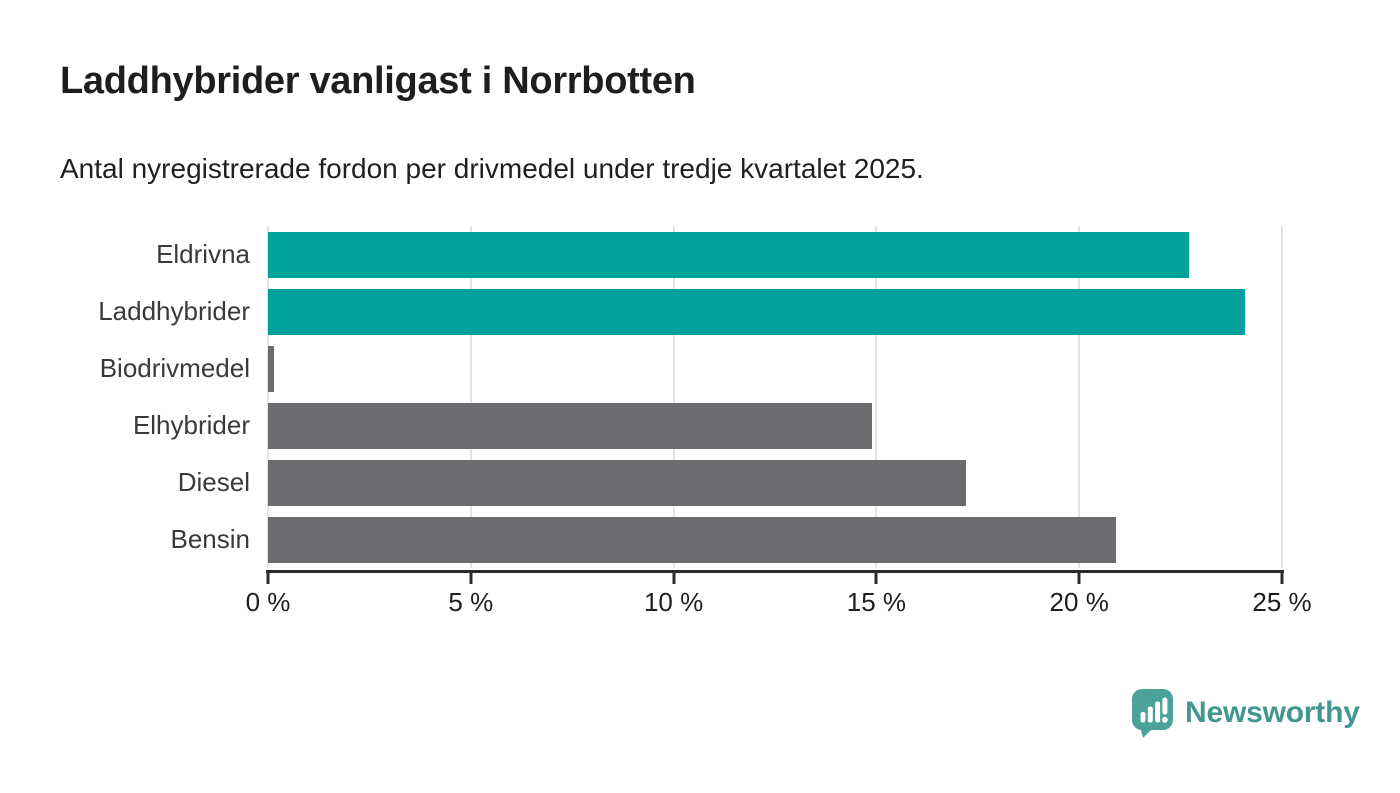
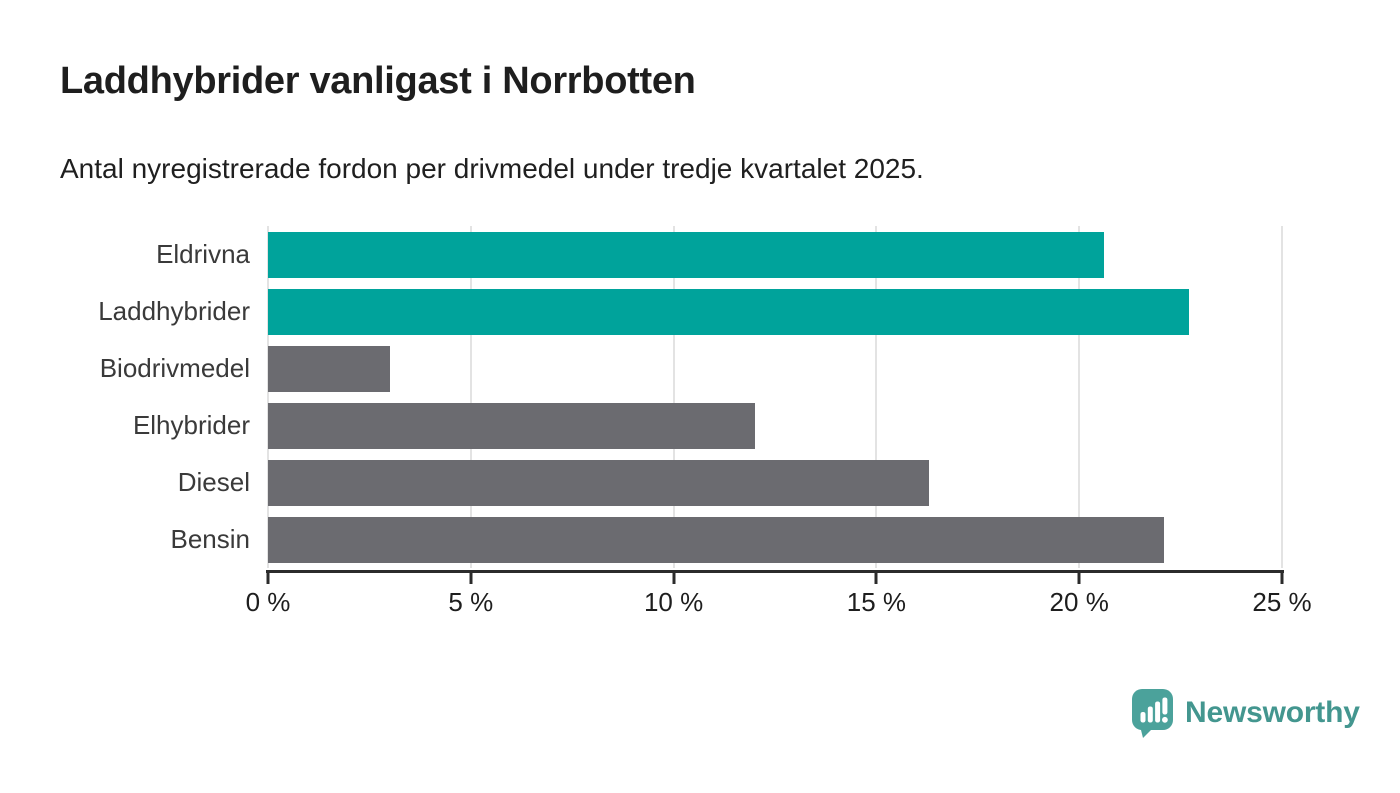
Eldrivna: 22.7% -> 20.6%
Laddhybrider: 24.1% -> 22.7%
Biodrivmedel: 0.1% -> 3.0%
Elhybrider: 14.9% -> 12.0%
Diesel: 17.2% -> 16.3%
Bensin: 20.9% -> 22.1%
